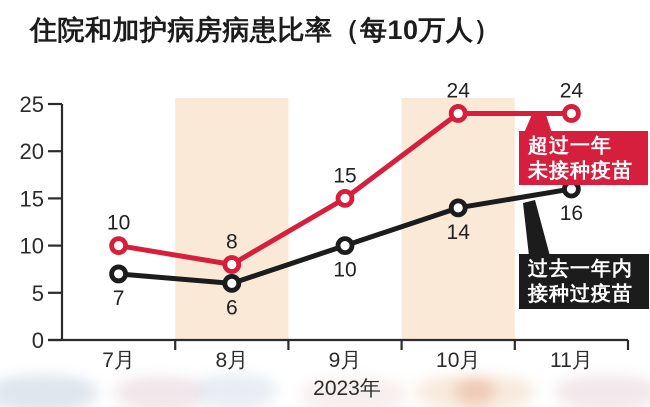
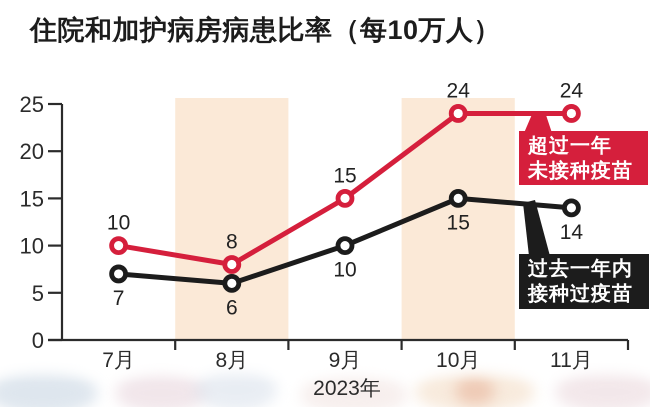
过去一年内接种过疫苗/10月: 14 -> 15
过去一年内接种过疫苗/11月: 16 -> 14
